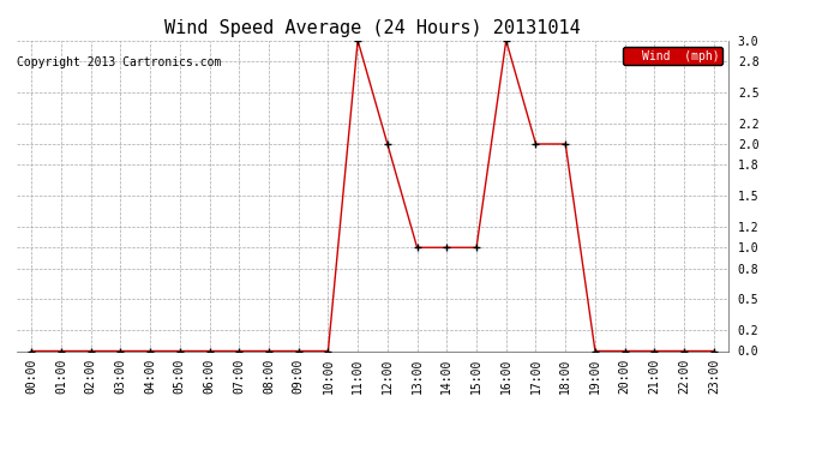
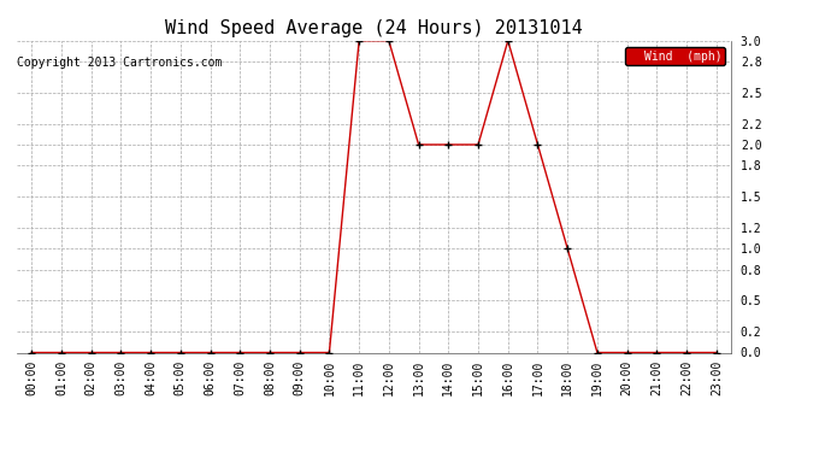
12:00: 2 -> 3
13:00: 1 -> 2
14:00: 1 -> 2
15:00: 1 -> 2
18:00: 2 -> 1
